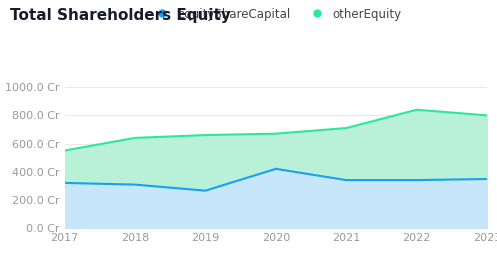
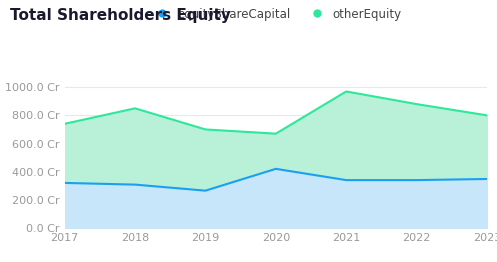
otherEquity/2017: 550 Cr -> 740 Cr
otherEquity/2018: 640 Cr -> 850 Cr
otherEquity/2019: 660 Cr -> 700 Cr
otherEquity/2021: 710 Cr -> 970 Cr
otherEquity/2022: 840 Cr -> 880 Cr
